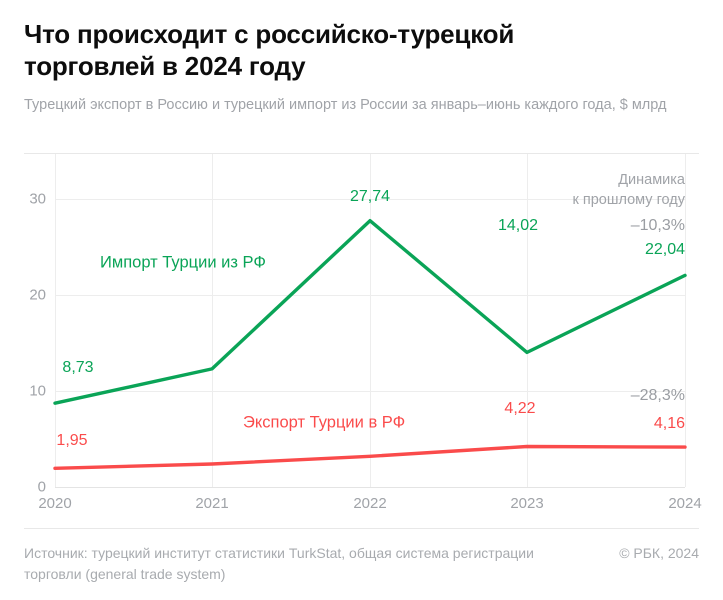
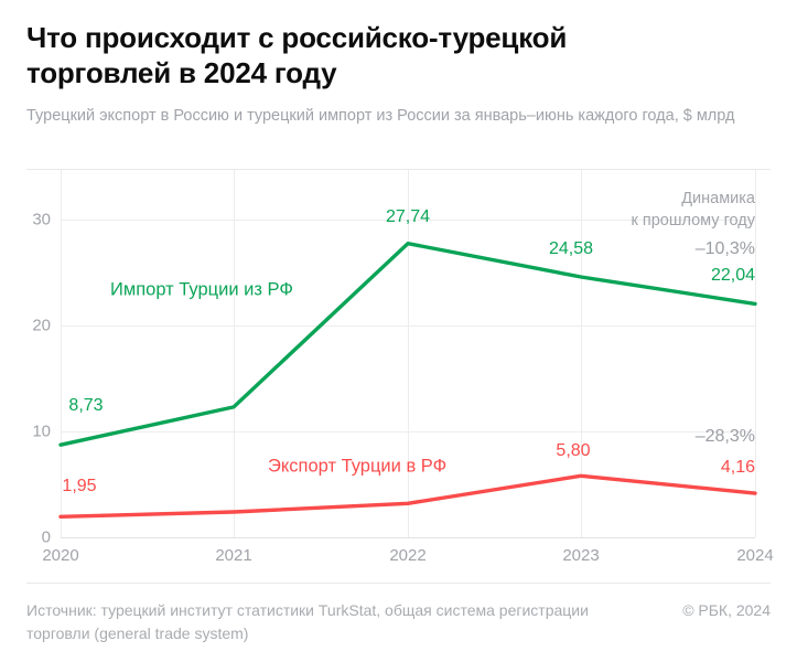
Импорт Турции из РФ/2023: 14,02 -> 24,58
Экспорт Турции в РФ/2023: 4,22 -> 5,80
